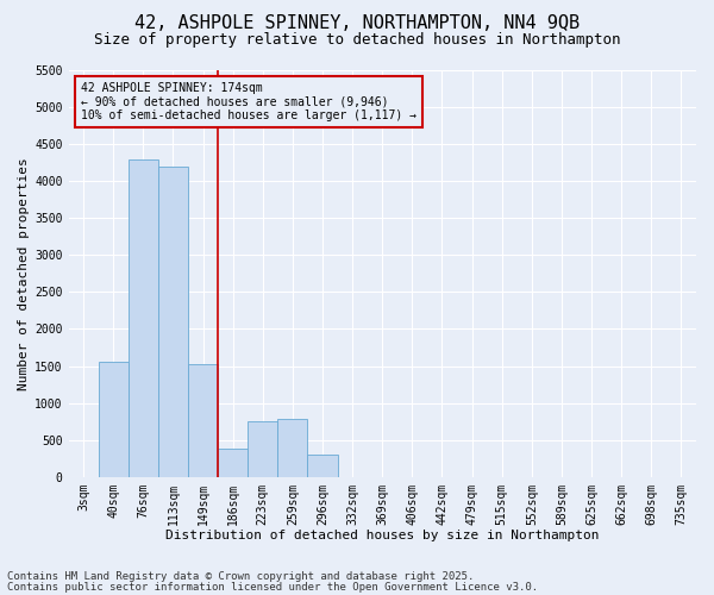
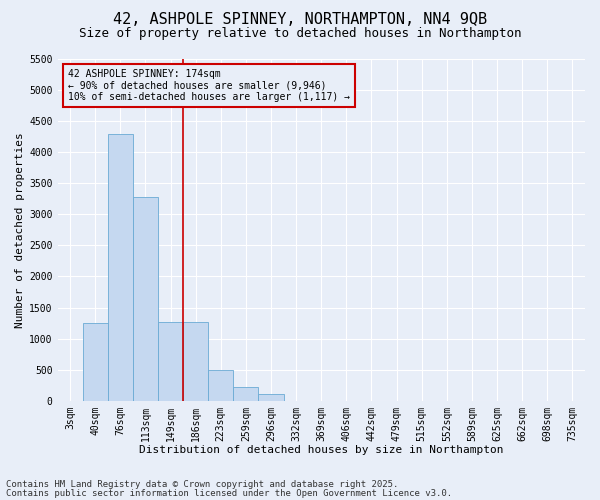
40sqm: 1560 -> 1250
113sqm: 4200 -> 3280
149sqm: 1520 -> 1270
186sqm: 380 -> 1270
223sqm: 760 -> 500
259sqm: 780 -> 220
296sqm: 300 -> 110
